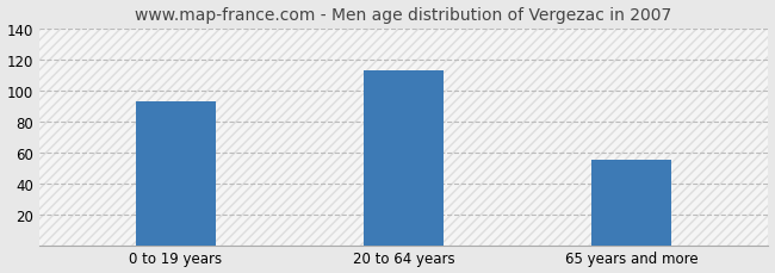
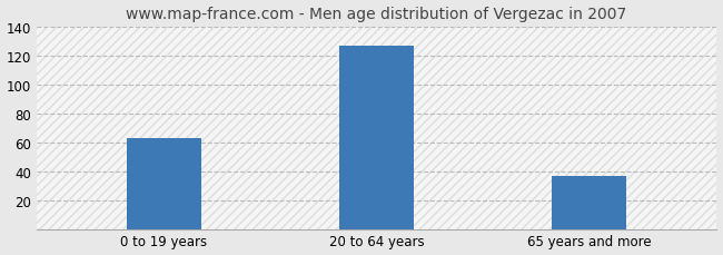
0 to 19 years: 93 -> 63
20 to 64 years: 113 -> 127
65 years and more: 55 -> 37
